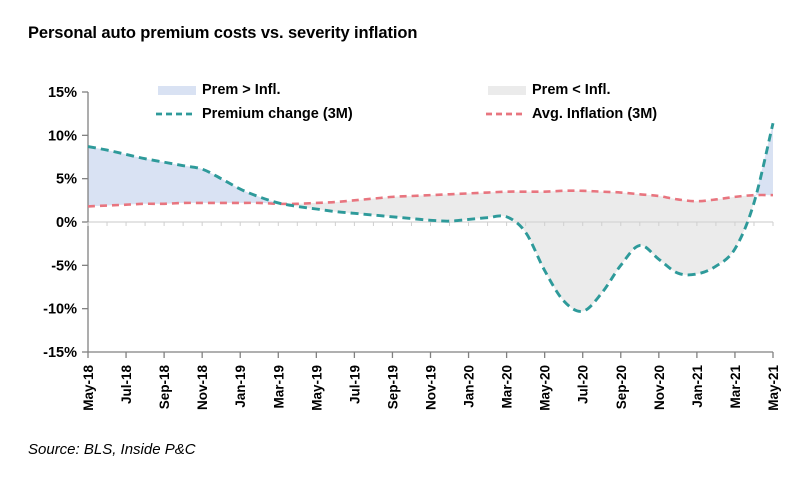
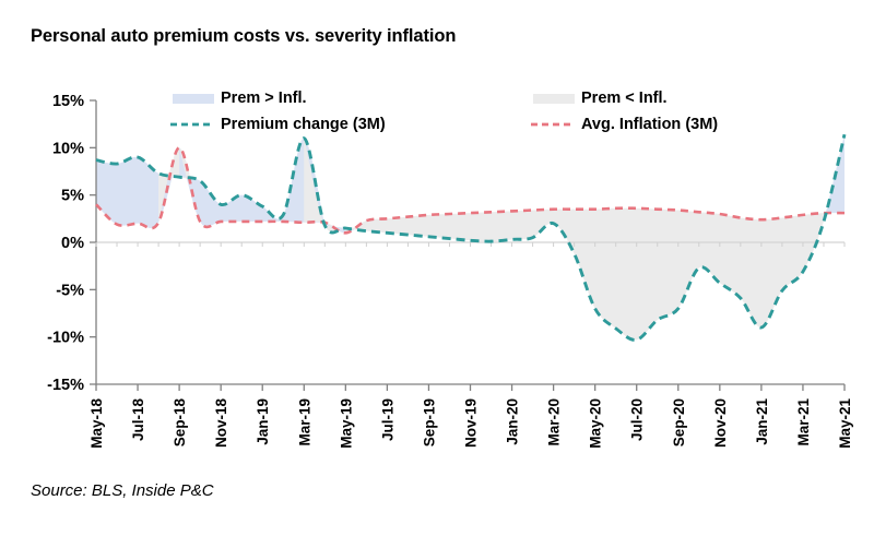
Avg. Inflation (3M)/May-18: 2% -> 4%
Premium change (3M)/Jul-18: 8% -> 9%
Avg. Inflation (3M)/Sep-18: 2% -> 10%
Premium change (3M)/Nov-18: 6% -> 4%
Premium change (3M)/Mar-19: 2% -> 11%
Avg. Inflation (3M)/May-19: 2% -> 1%
Premium change (3M)/Mar-20: 1% -> 2%
Premium change (3M)/May-20: -6% -> -7%
Premium change (3M)/Sep-20: -5% -> -7%
Premium change (3M)/Jan-21: -6% -> -9%
